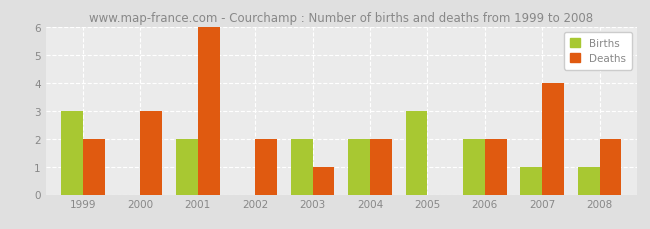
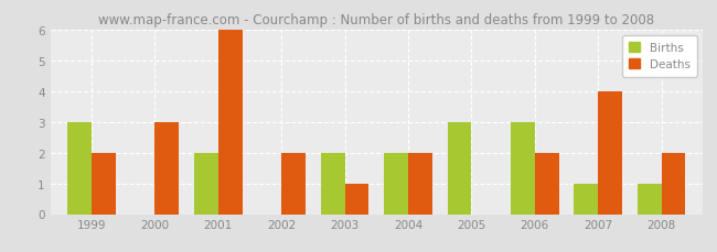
Births/2006: 2 -> 3
